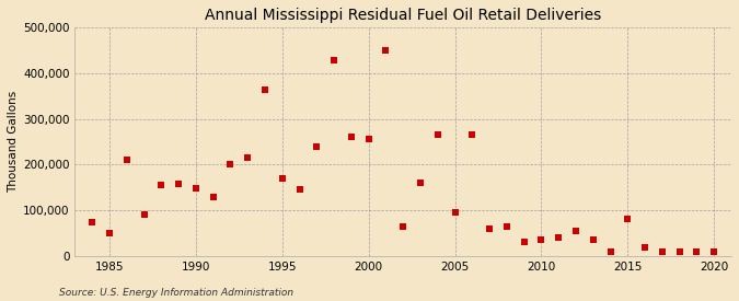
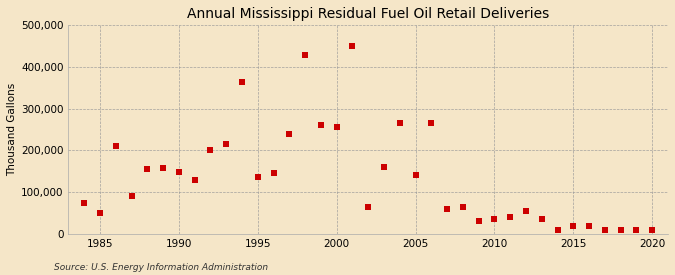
1995: 170,000 -> 135,000
2005: 95,000 -> 140,000
2015: 80,000 -> 20,000
